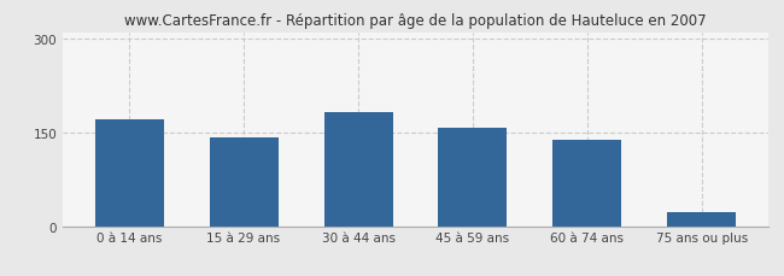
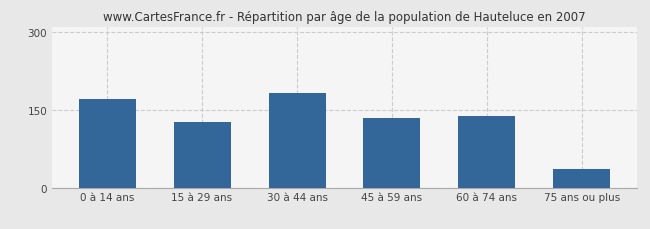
15 à 29 ans: 142 -> 126
45 à 59 ans: 158 -> 134
75 ans ou plus: 22 -> 36
